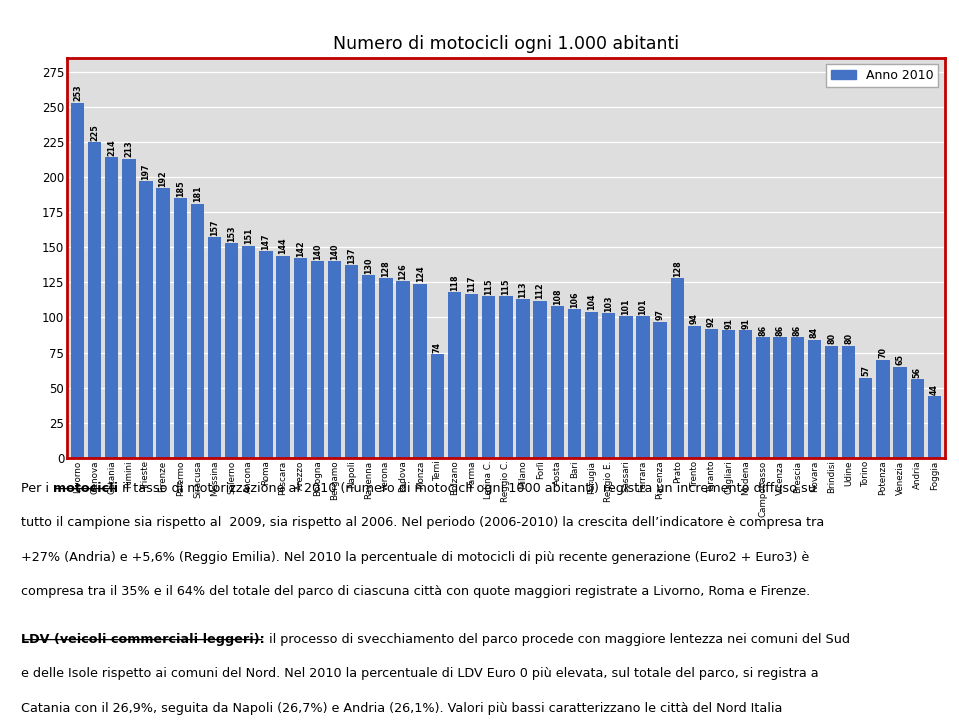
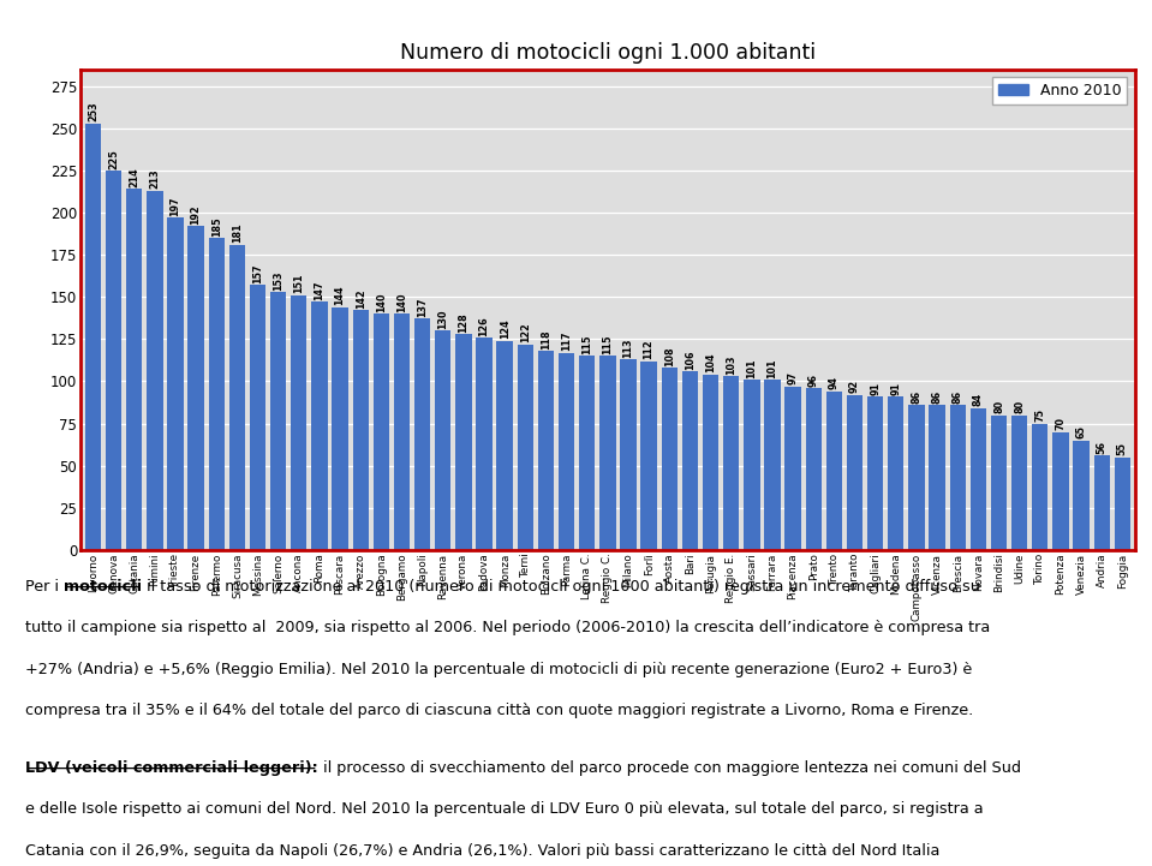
Terni: 74 -> 122
Prato: 128 -> 96
Torino: 57 -> 75
Foggia: 44 -> 55
